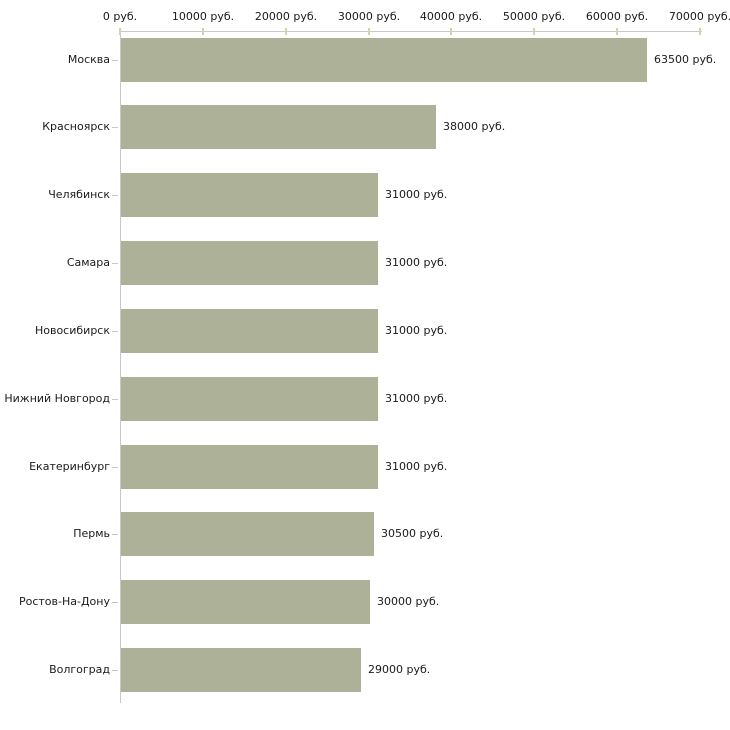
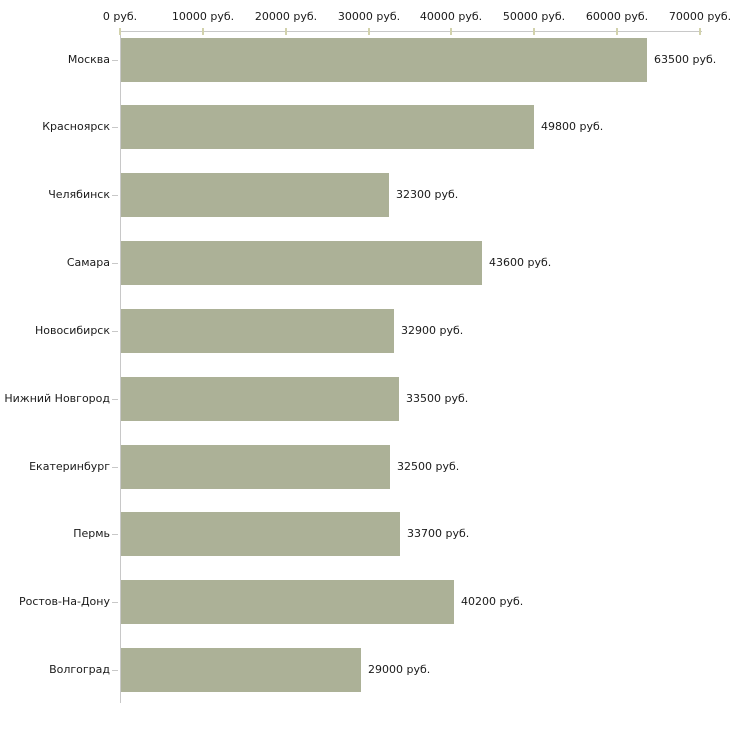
Красноярск: 38000 -> 49800
Челябинск: 31000 -> 32300
Самара: 31000 -> 43600
Новосибирск: 31000 -> 32900
Нижний Новгород: 31000 -> 33500
Екатеринбург: 31000 -> 32500
Пермь: 30500 -> 33700
Ростов-На-Дону: 30000 -> 40200
